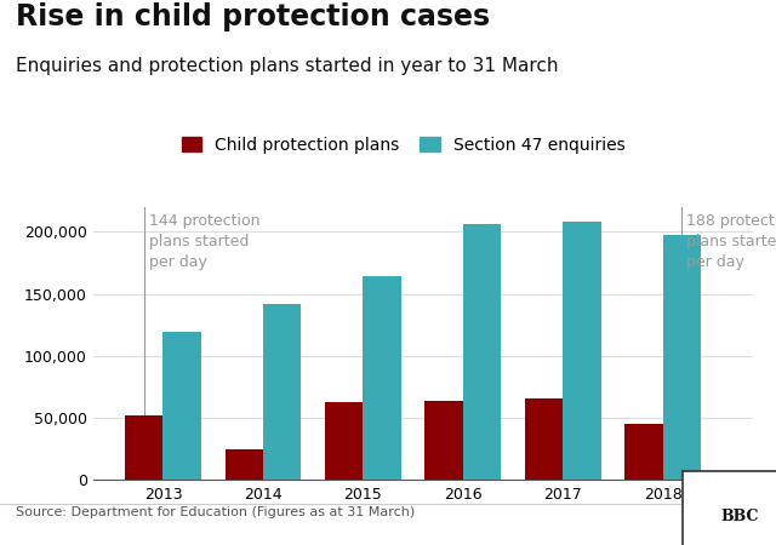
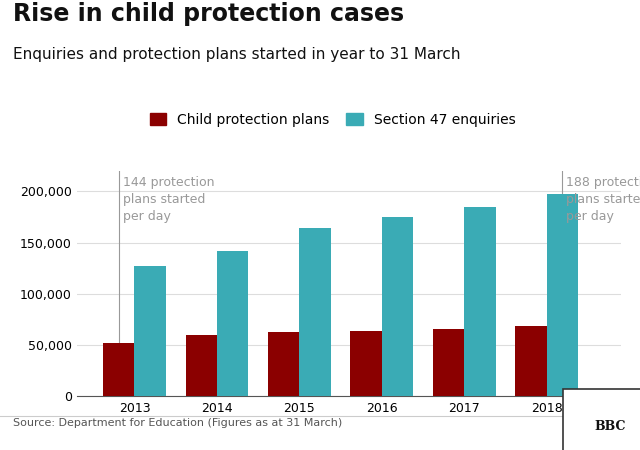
Section 47 enquiries/2013: 119,000 -> 127,000
Child protection plans/2014: 24,000 -> 60,000
Section 47 enquiries/2016: 206,000 -> 175,000
Section 47 enquiries/2017: 208,000 -> 185,000
Child protection plans/2018: 45,000 -> 68,000
